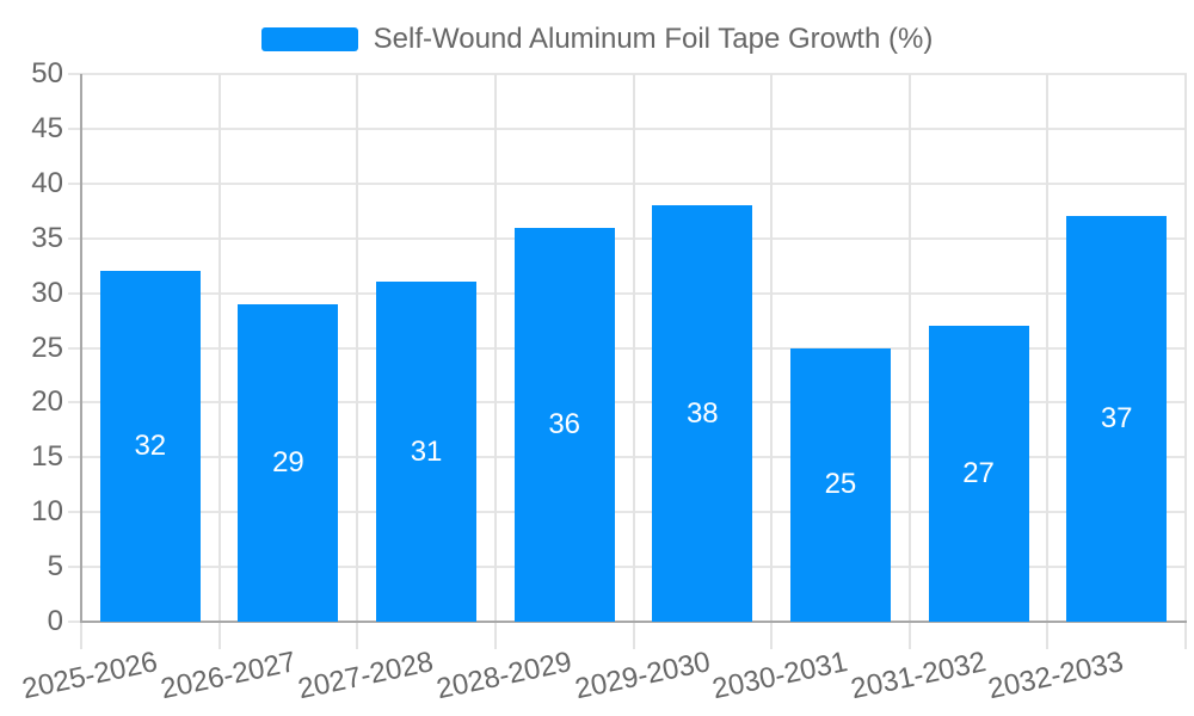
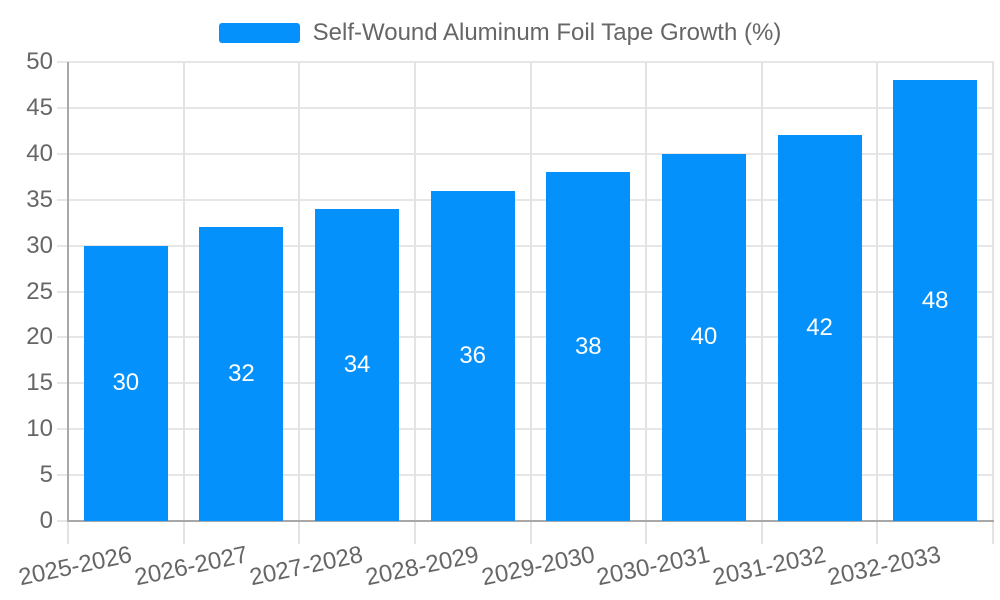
2025-2026: 32 -> 30
2026-2027: 29 -> 32
2027-2028: 31 -> 34
2030-2031: 25 -> 40
2031-2032: 27 -> 42
2032-2033: 37 -> 48
